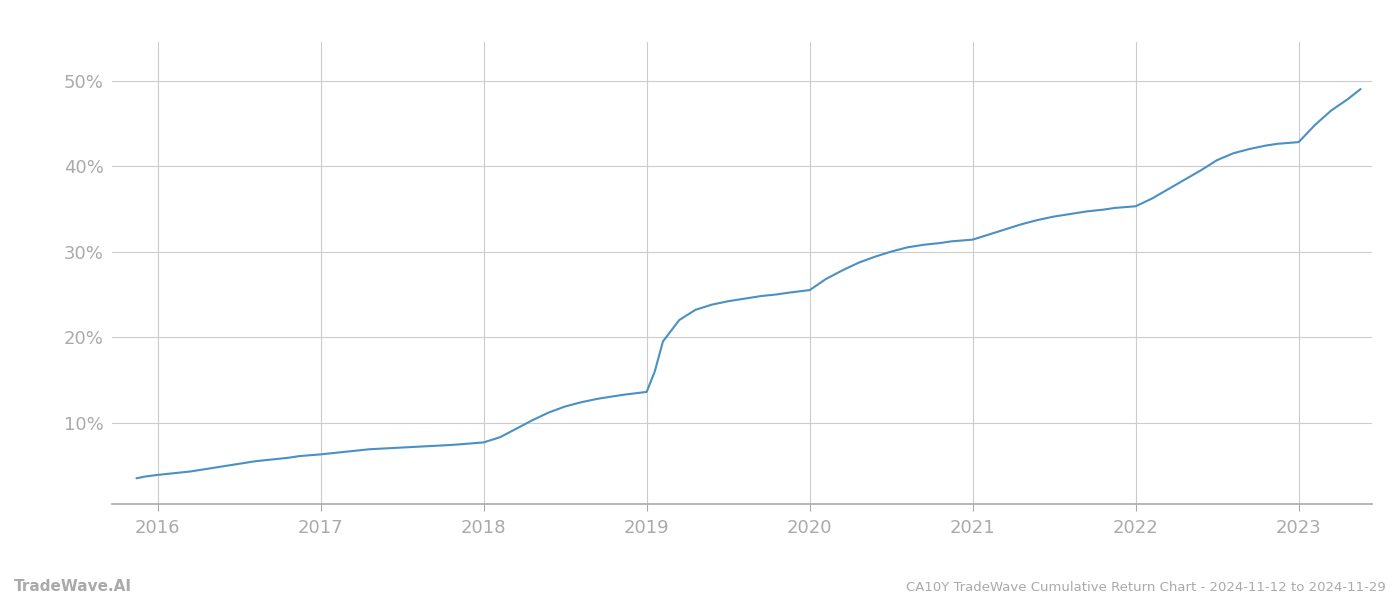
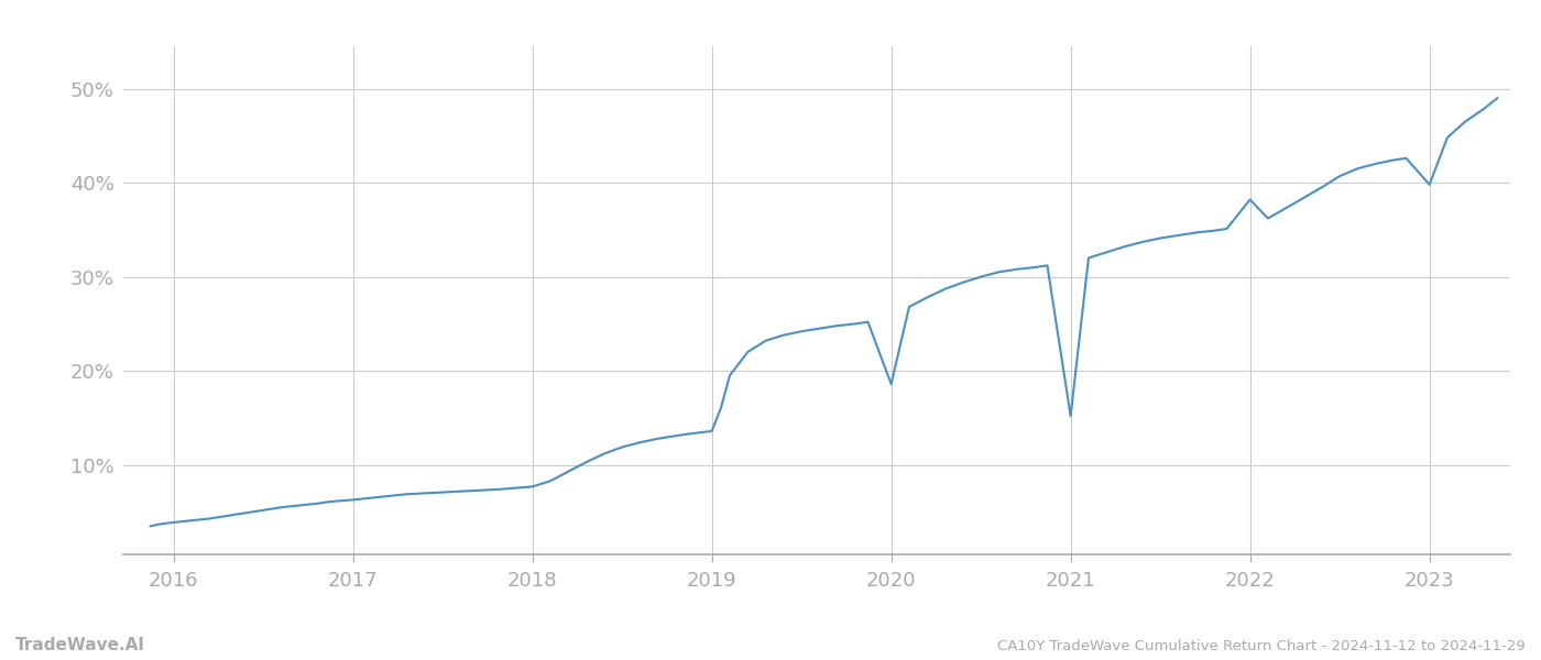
2020: 25.5% -> 18.6%
2021: 31.4% -> 15.2%
2022: 35.3% -> 38.2%
2023: 42.8% -> 39.8%
